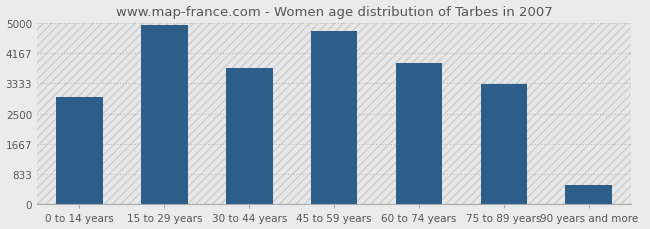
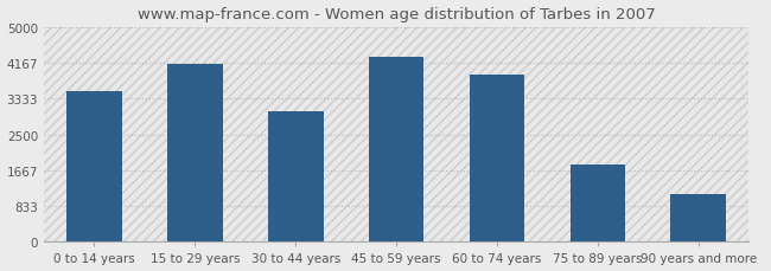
0 to 14 years: 2950 -> 3500
15 to 29 years: 4930 -> 4150
30 to 44 years: 3750 -> 3050
45 to 59 years: 4780 -> 4300
75 to 89 years: 3330 -> 1800
90 years and more: 530 -> 1100
